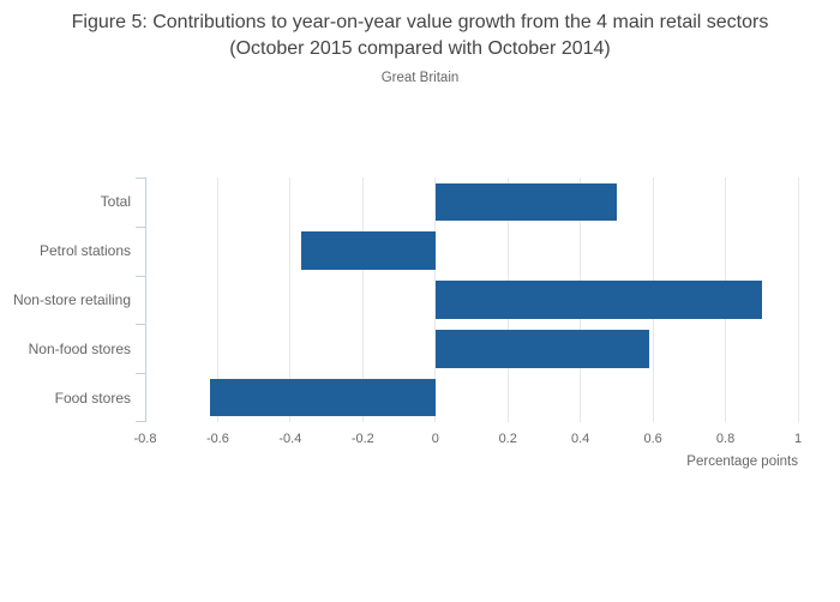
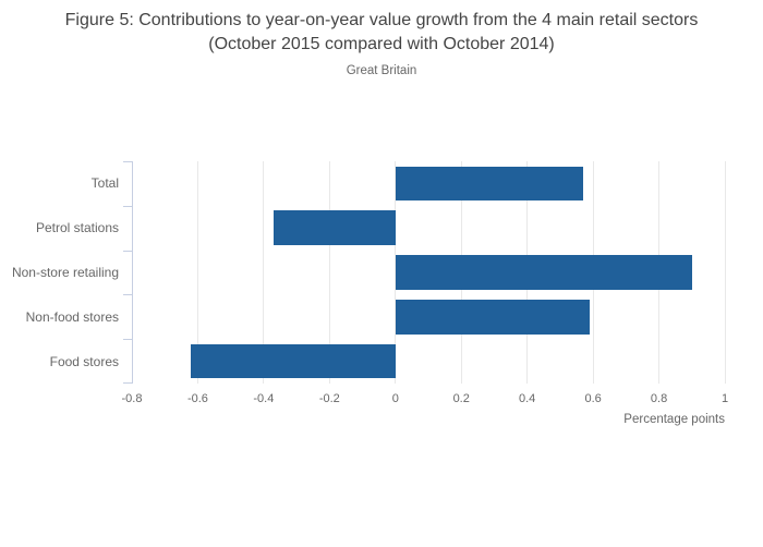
Total: 0.50 -> 0.57
